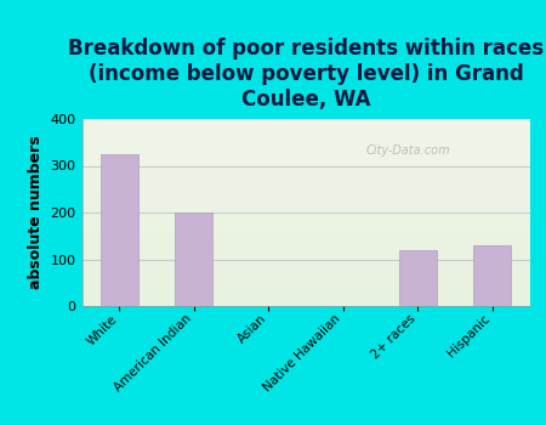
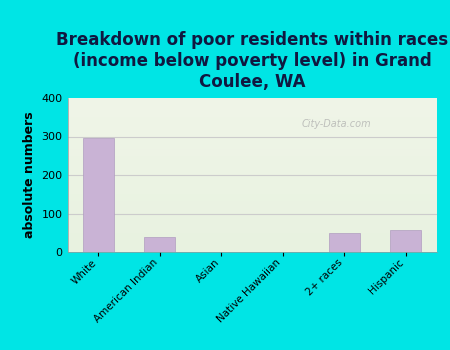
White: 325 -> 295
American Indian: 200 -> 40
2+ races: 120 -> 50
Hispanic: 130 -> 58
